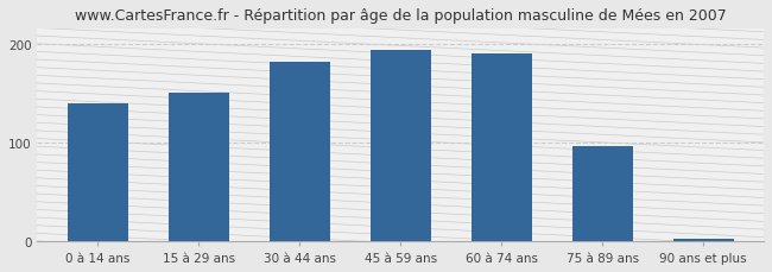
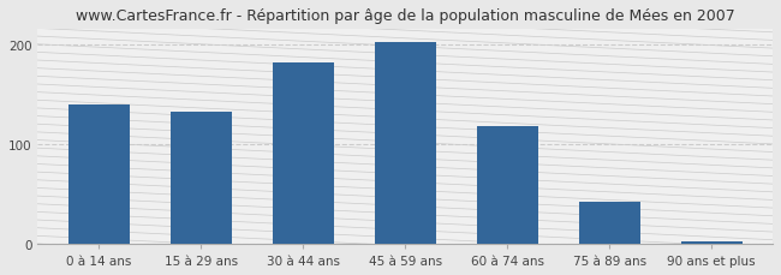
15 à 29 ans: 150 -> 132
45 à 59 ans: 194 -> 202
60 à 74 ans: 190 -> 118
75 à 89 ans: 96 -> 42
